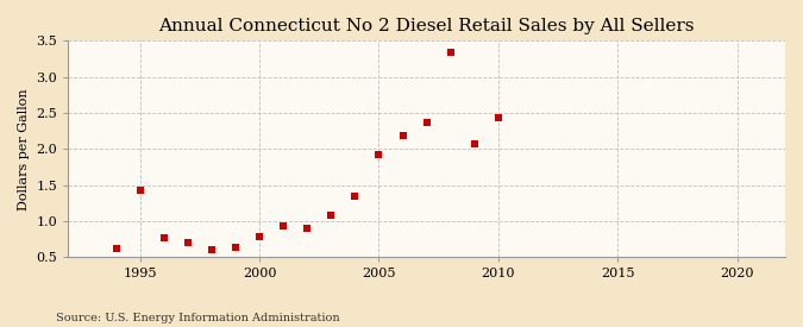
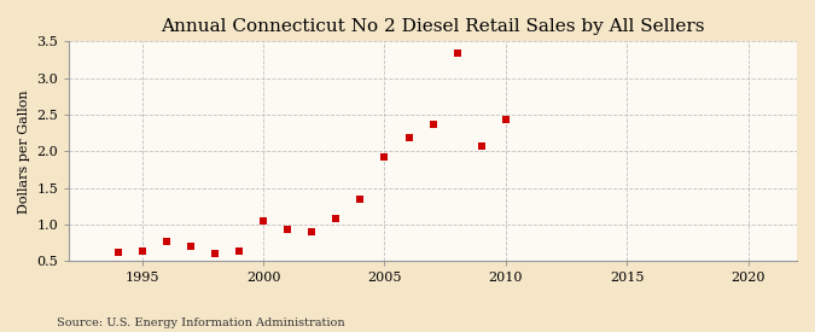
1995: 1.42 -> 0.64
2000: 0.78 -> 1.05
